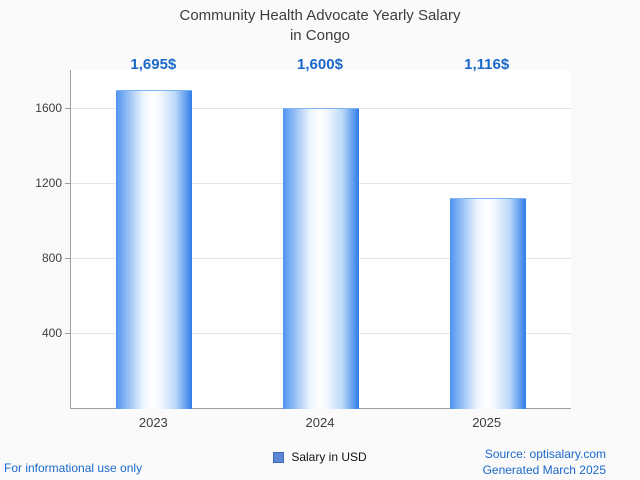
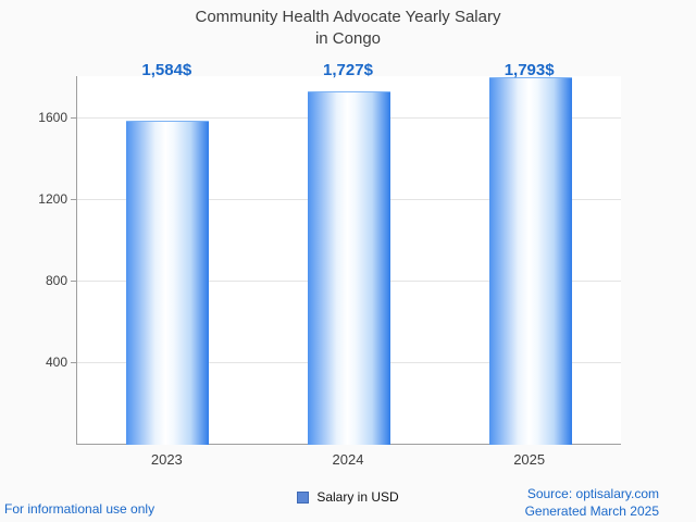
2023: 1,695 -> 1,584
2024: 1,600 -> 1,727
2025: 1,116 -> 1,793
